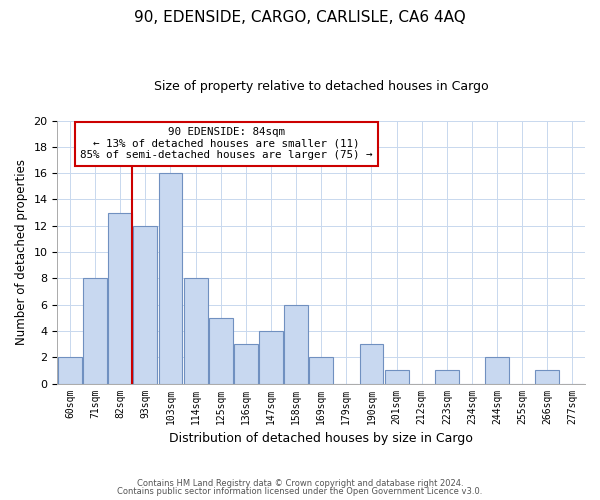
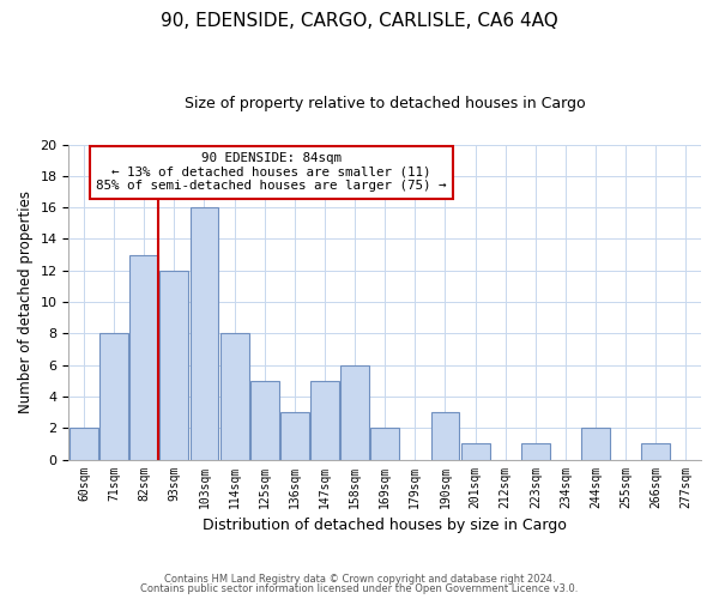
147sqm: 4 -> 5
